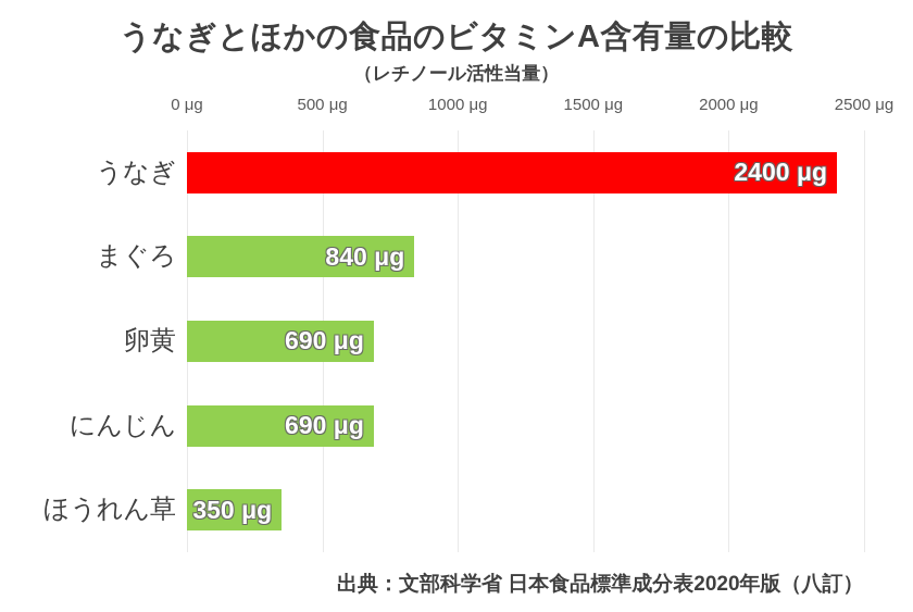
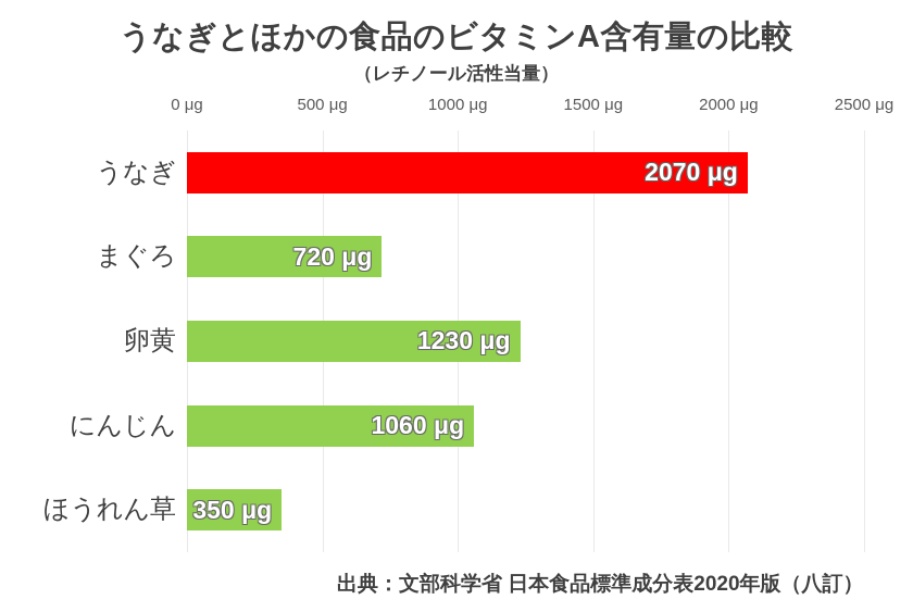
うなぎ: 2400 -> 2070
まぐろ: 840 -> 720
卵黄: 690 -> 1230
にんじん: 690 -> 1060
